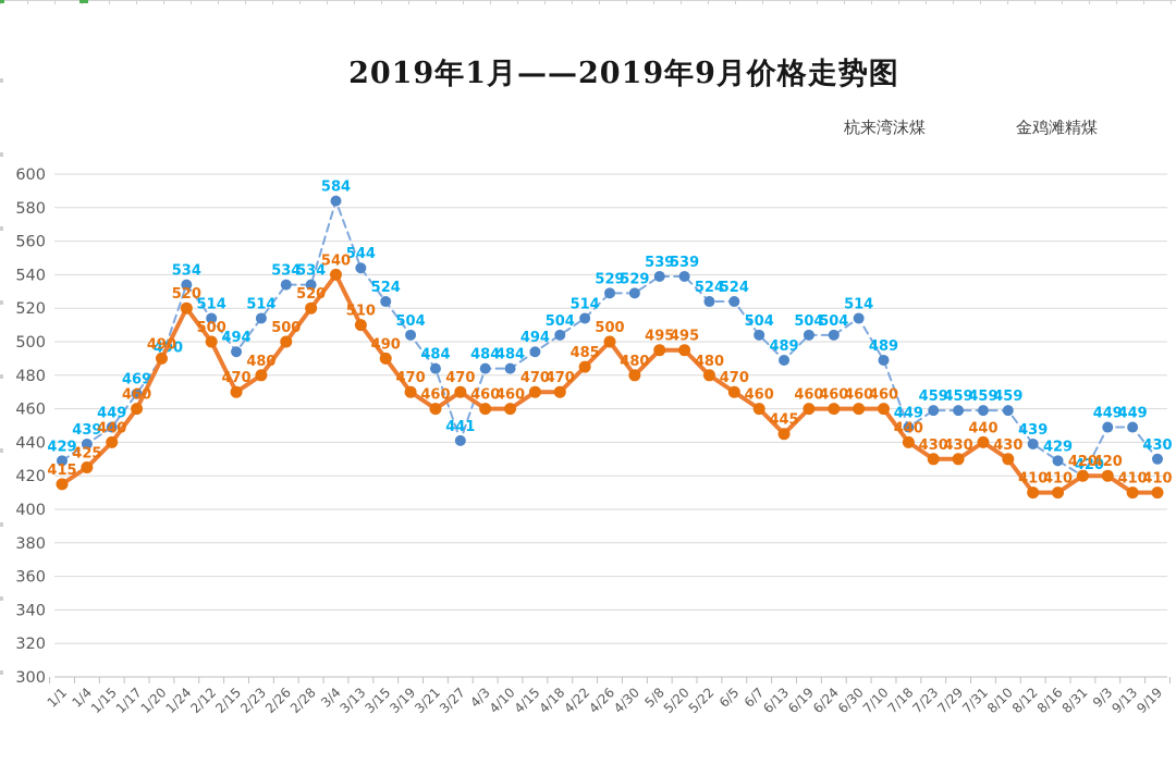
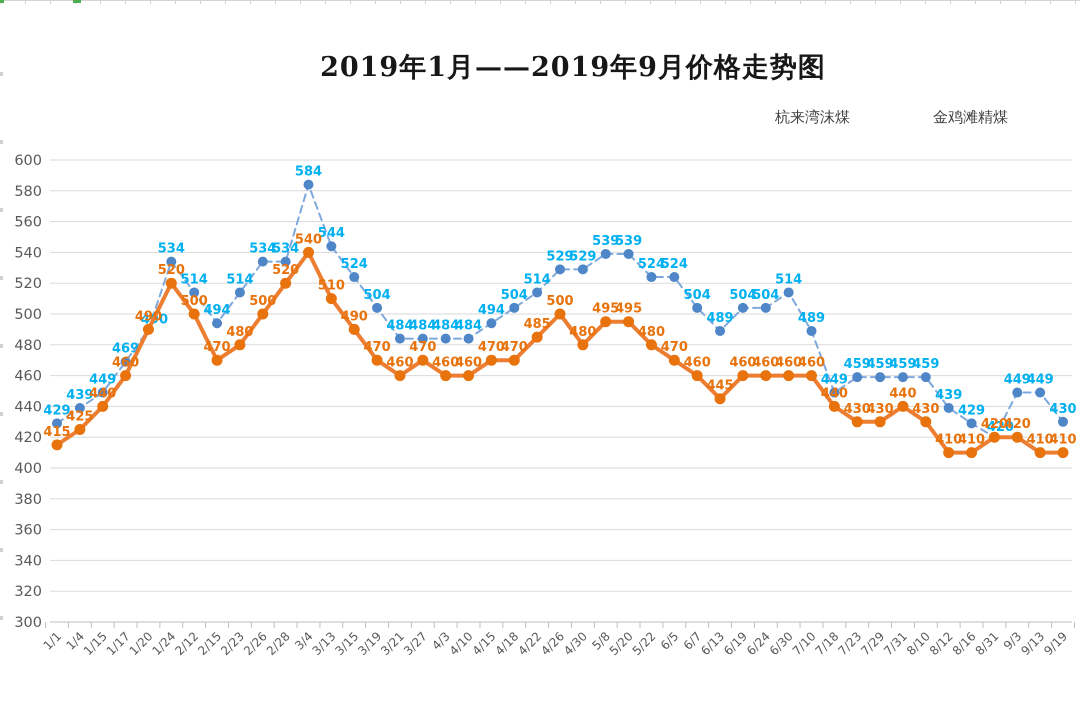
杭来湾沫煤/3/27: 441 -> 484
